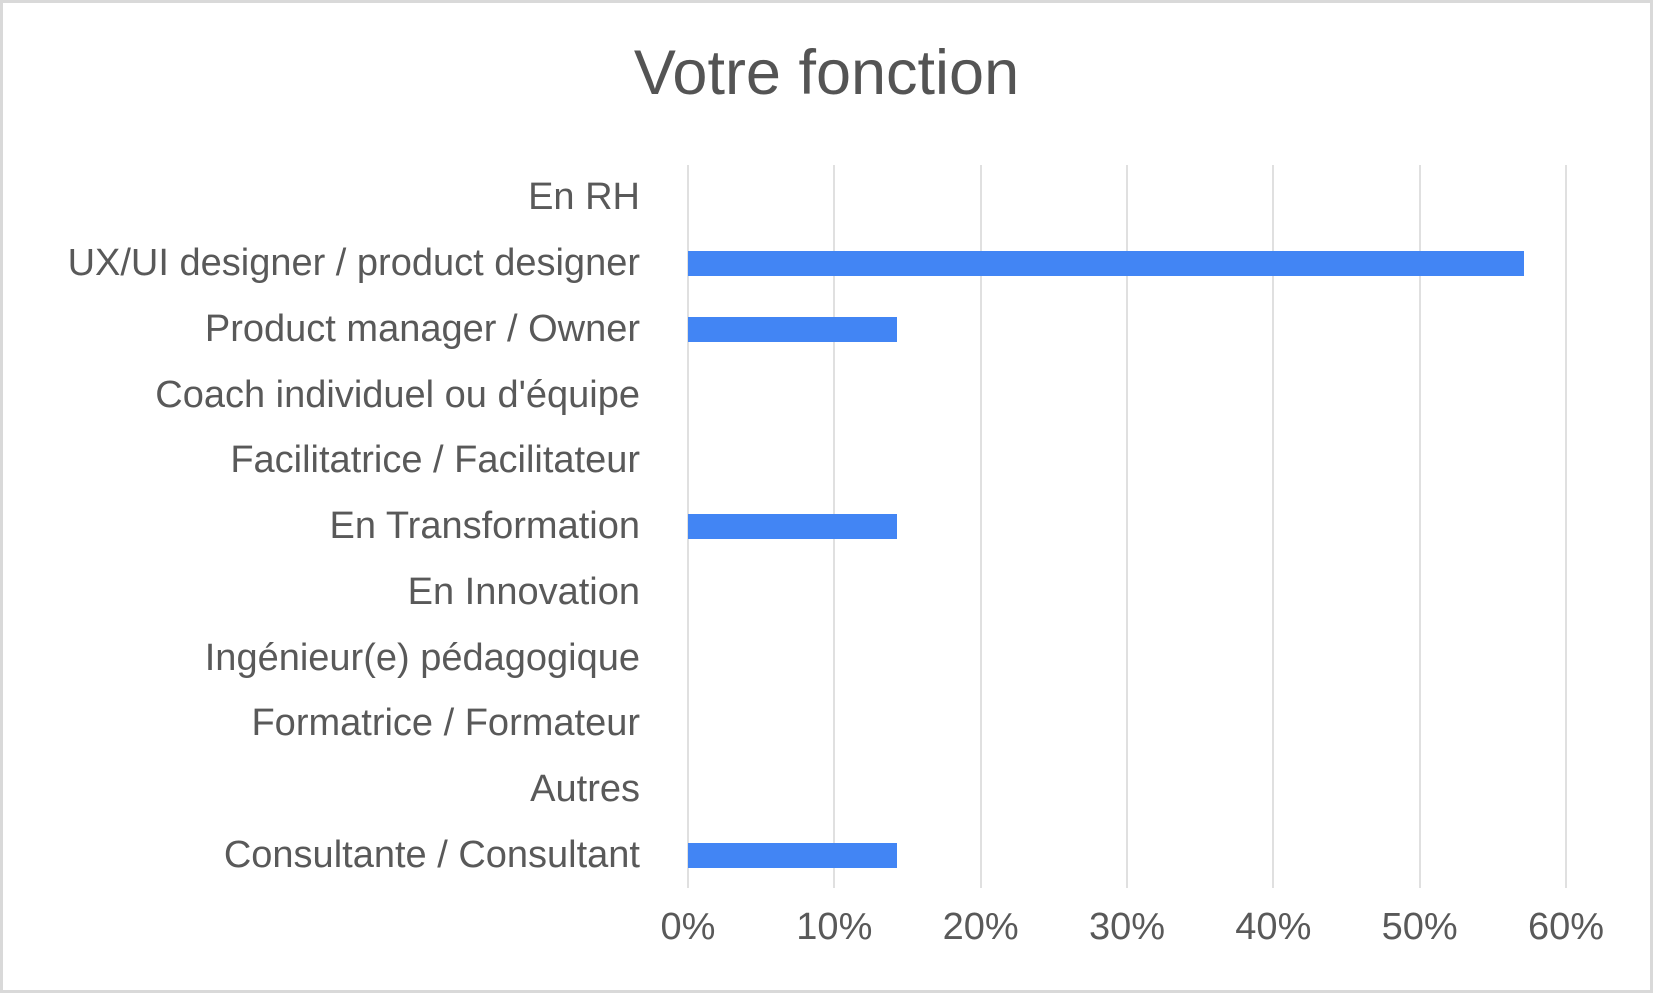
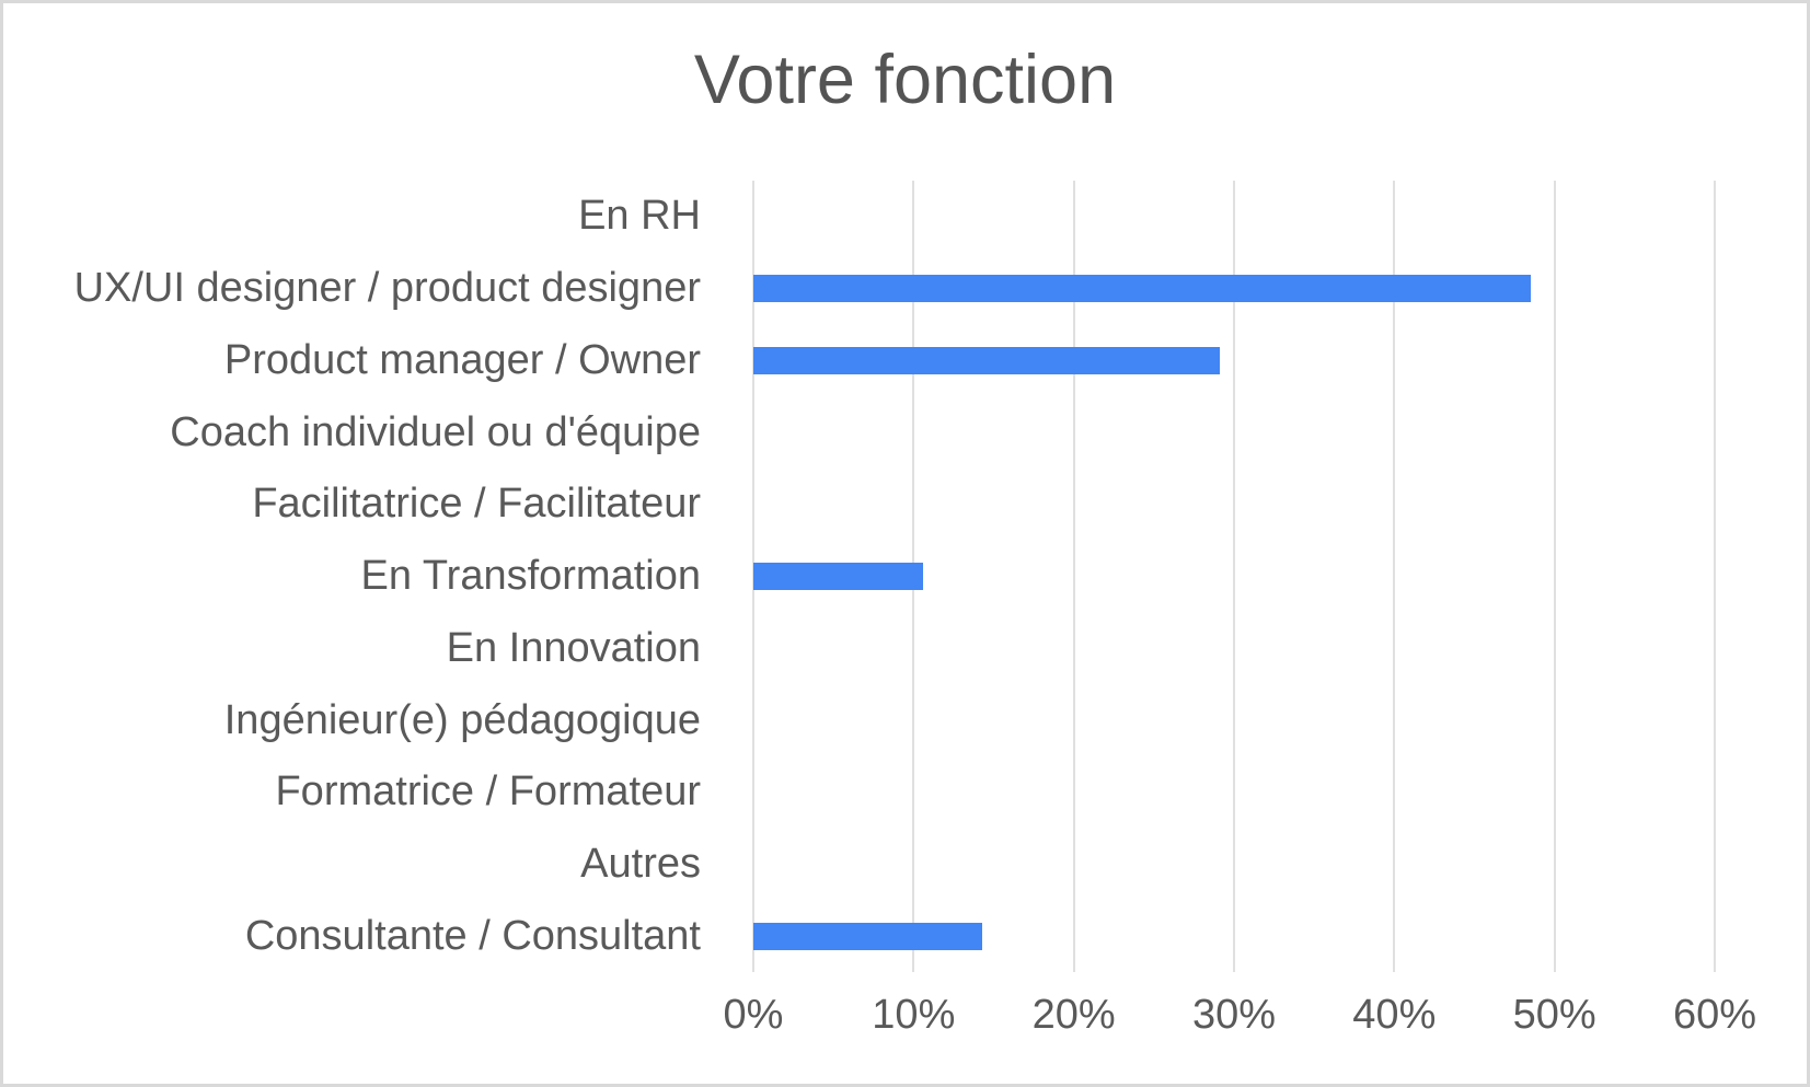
UX/UI designer / product designer: 57.1% -> 48.5%
Product manager / Owner: 14.3% -> 29.1%
En Transformation: 14.3% -> 10.6%
